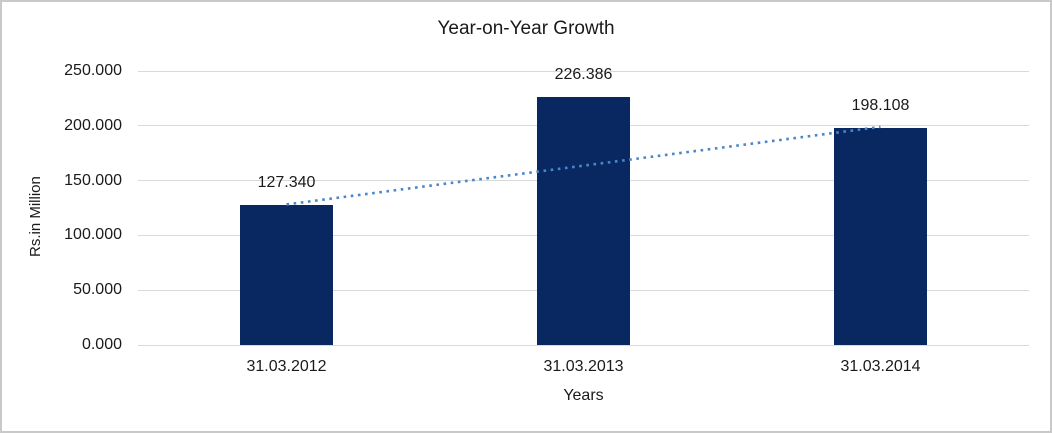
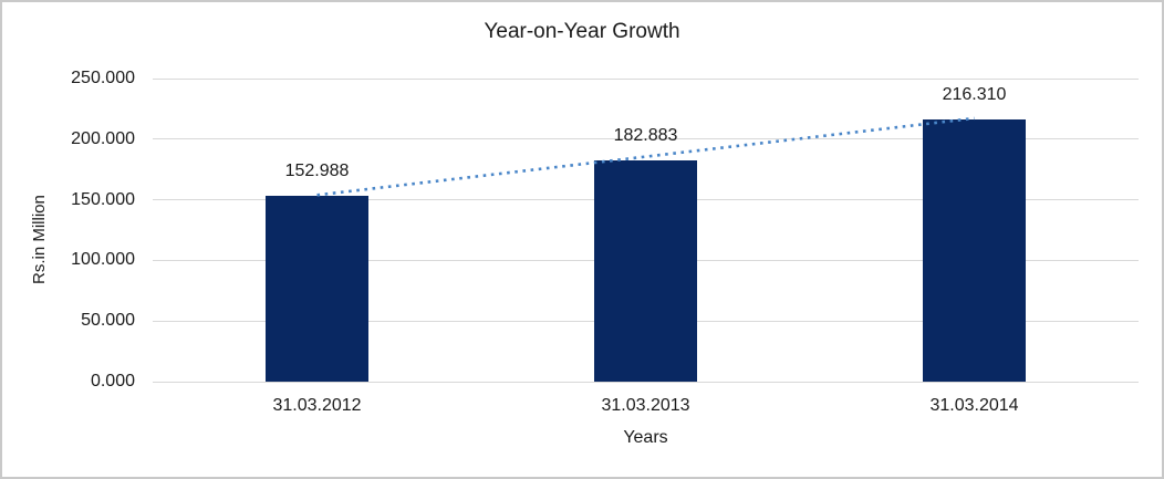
31.03.2012: 127.340 -> 152.988
31.03.2013: 226.386 -> 182.883
31.03.2014: 198.108 -> 216.310
